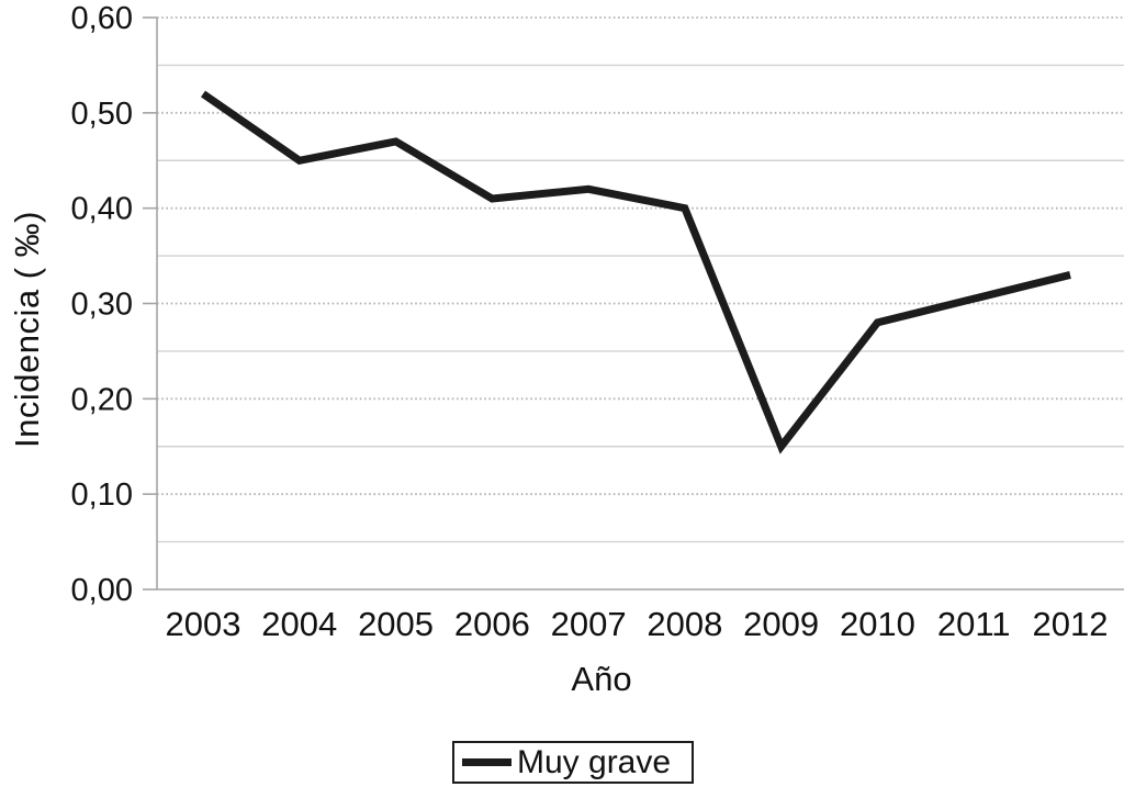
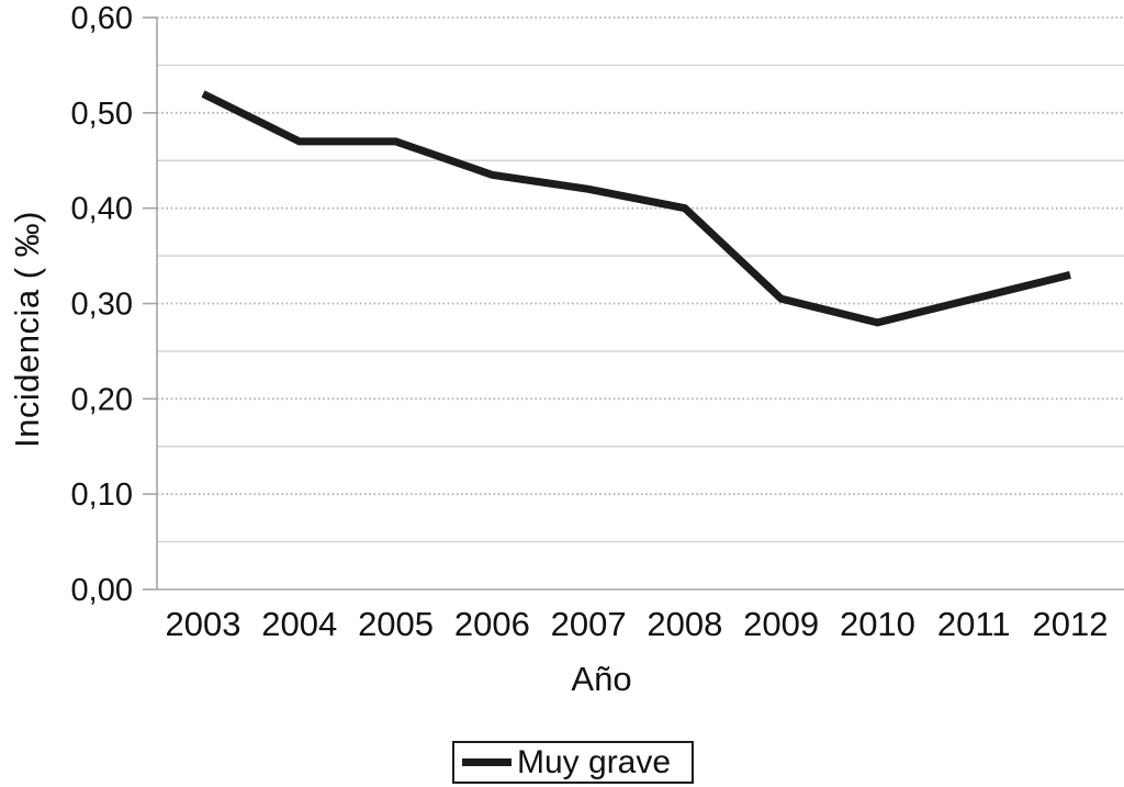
2004: 0,45 -> 0,47
2006: 0,41 -> 0,43
2009: 0,15 -> 0,30
